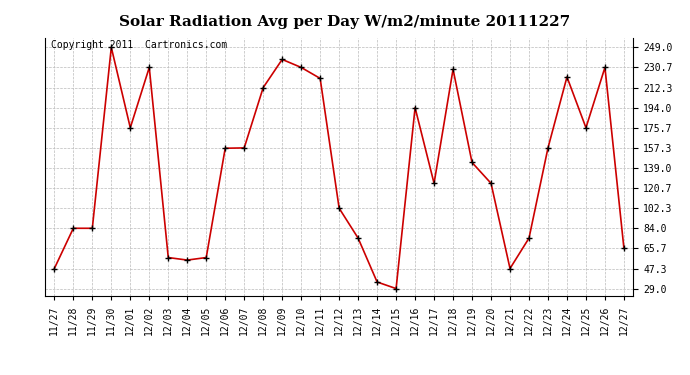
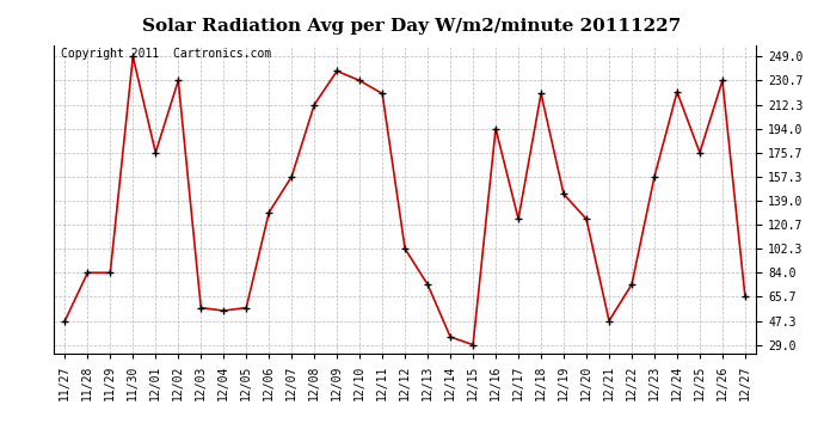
12/06: 157 -> 130
12/18: 229 -> 221
